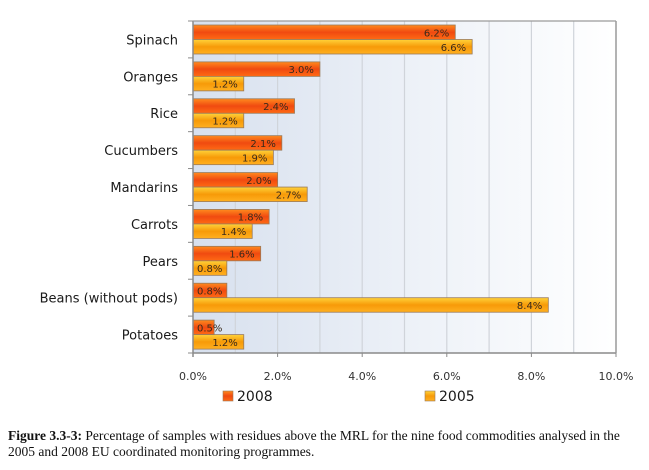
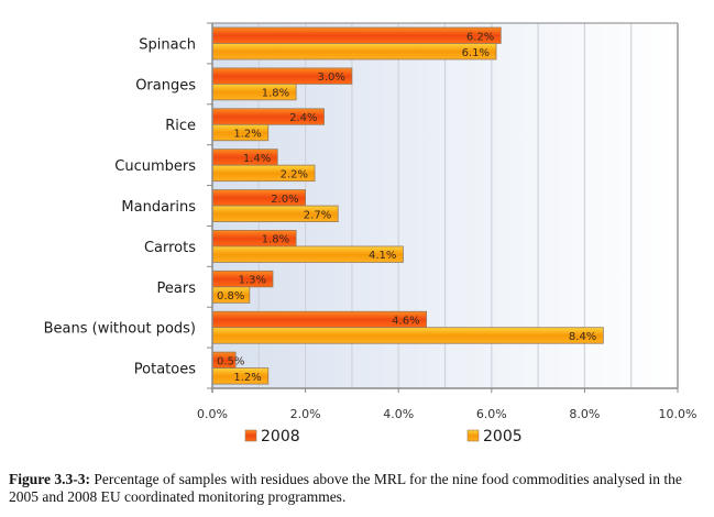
2005/Spinach: 6.6% -> 6.1%
2005/Oranges: 1.2% -> 1.8%
2008/Cucumbers: 2.1% -> 1.4%
2005/Cucumbers: 1.9% -> 2.2%
2005/Carrots: 1.4% -> 4.1%
2008/Pears: 1.6% -> 1.3%
2008/Beans (without pods): 0.8% -> 4.6%
